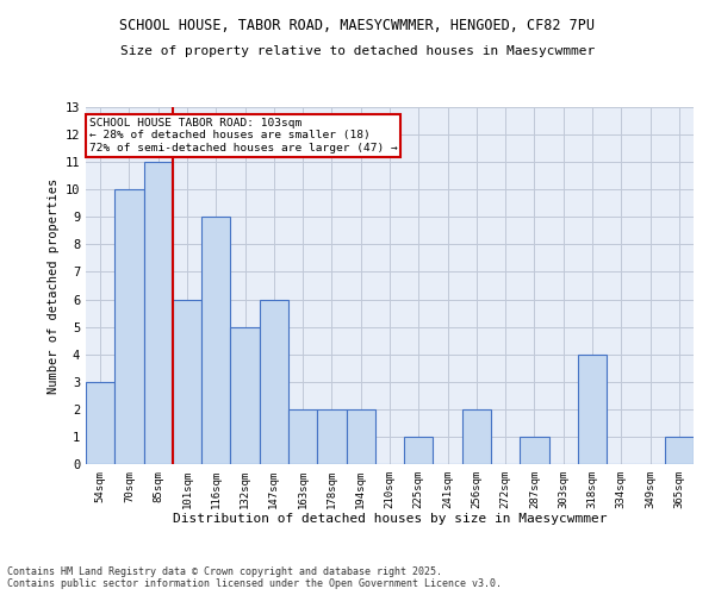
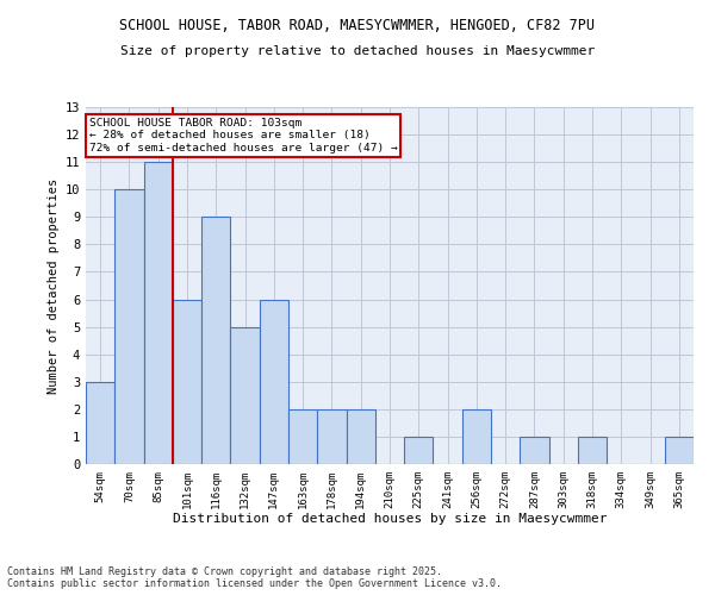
318sqm: 4 -> 1
